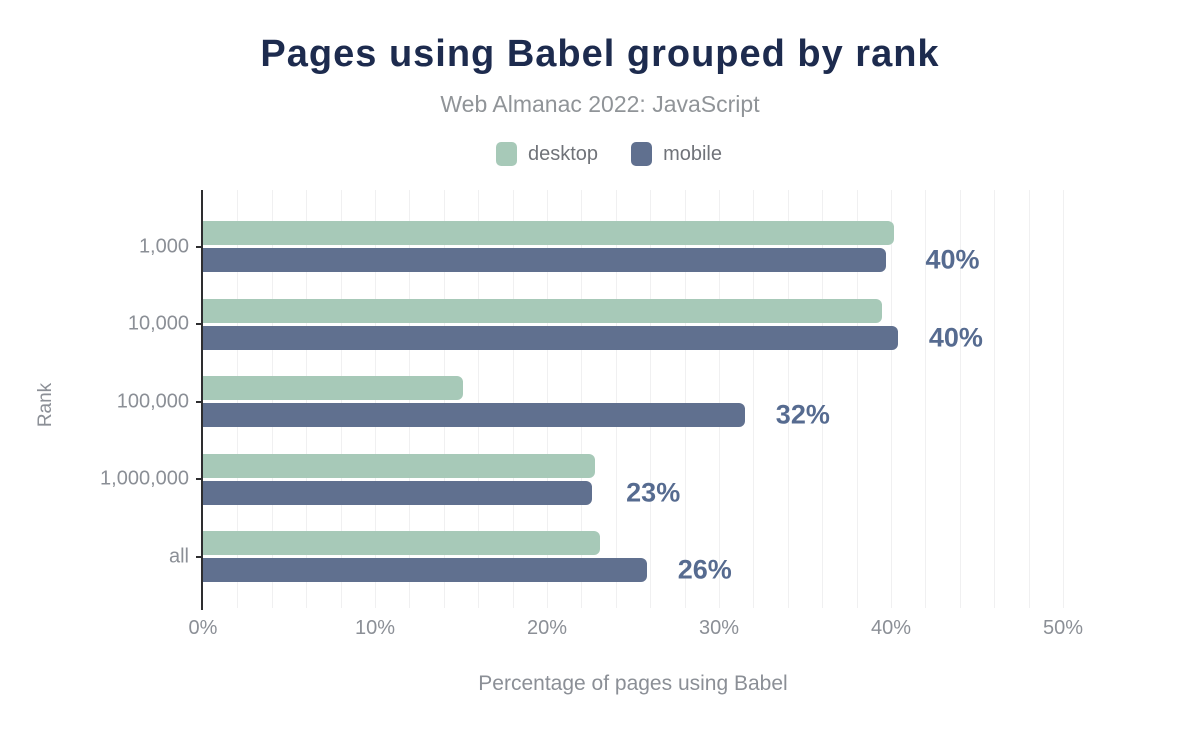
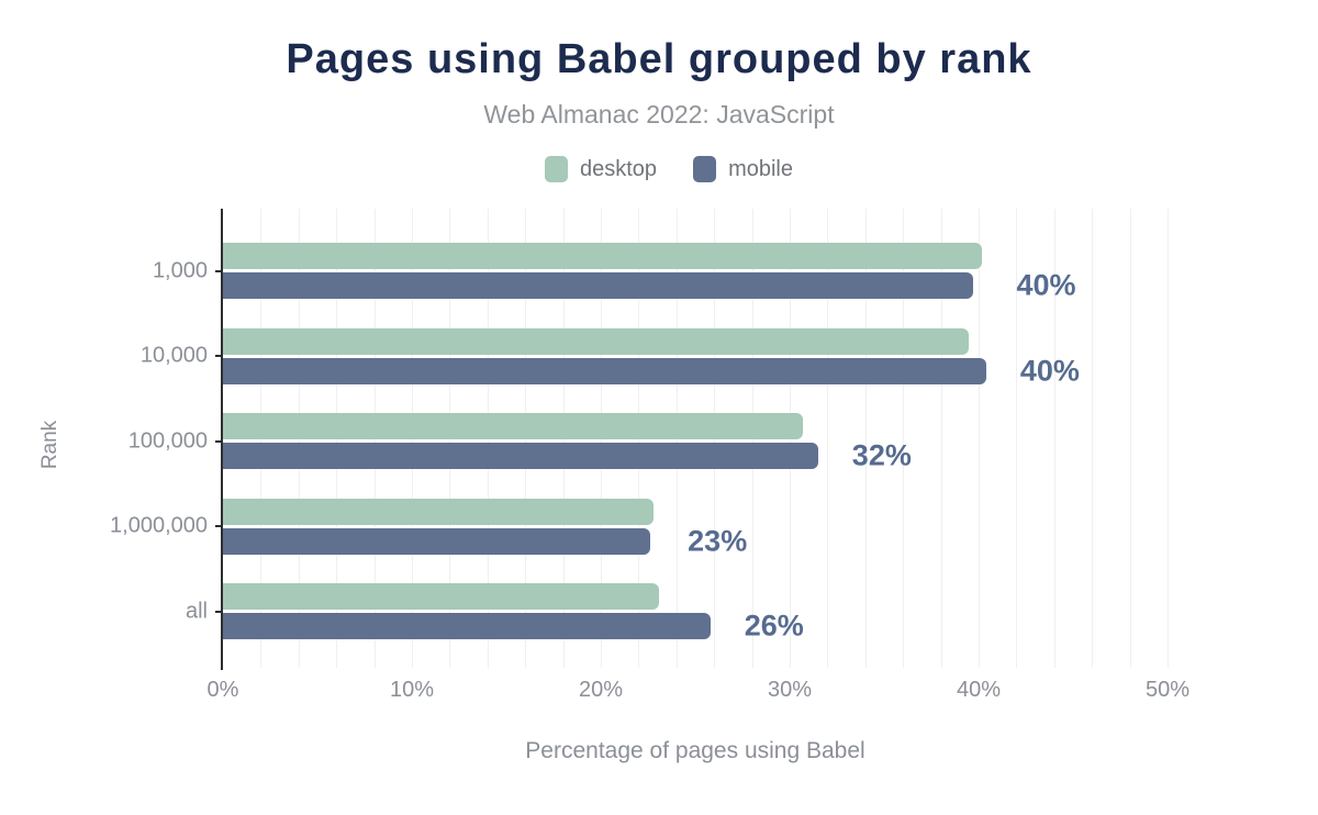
desktop/100,000: 15.1% -> 30.7%
